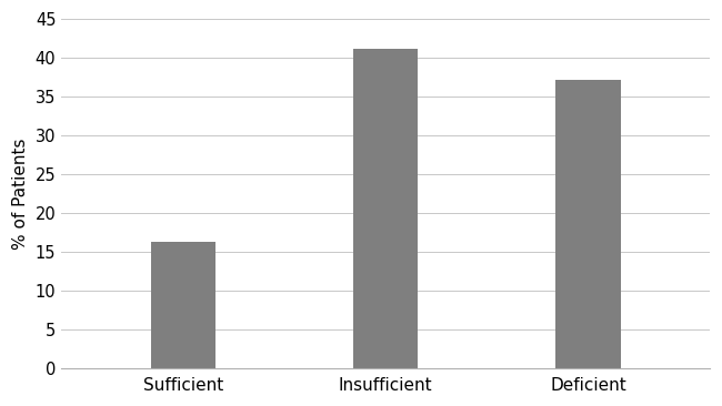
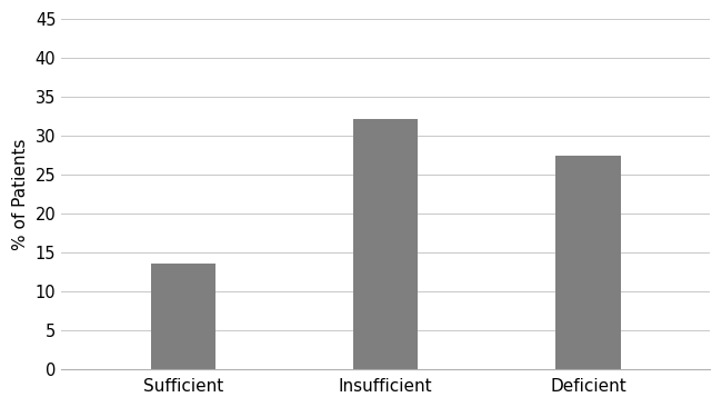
Sufficient: 16.3 -> 13.6
Insufficient: 41.1 -> 32.2
Deficient: 37.2 -> 27.4
